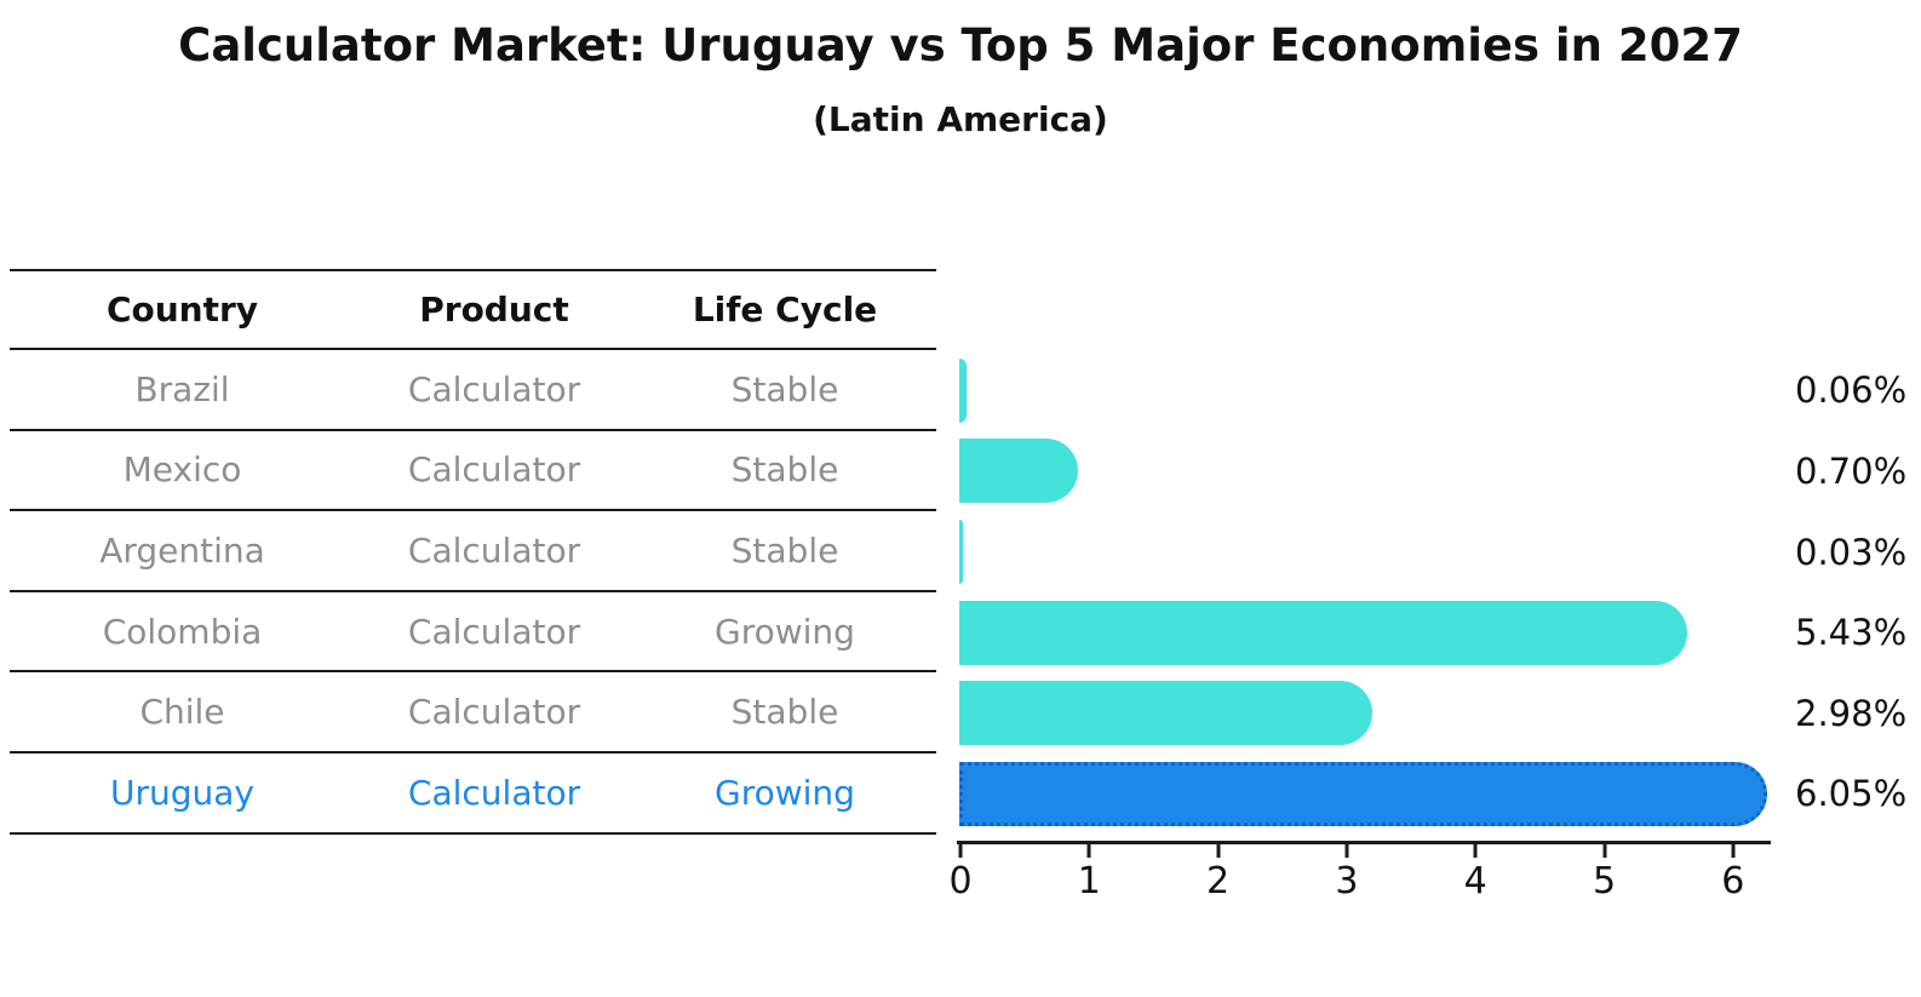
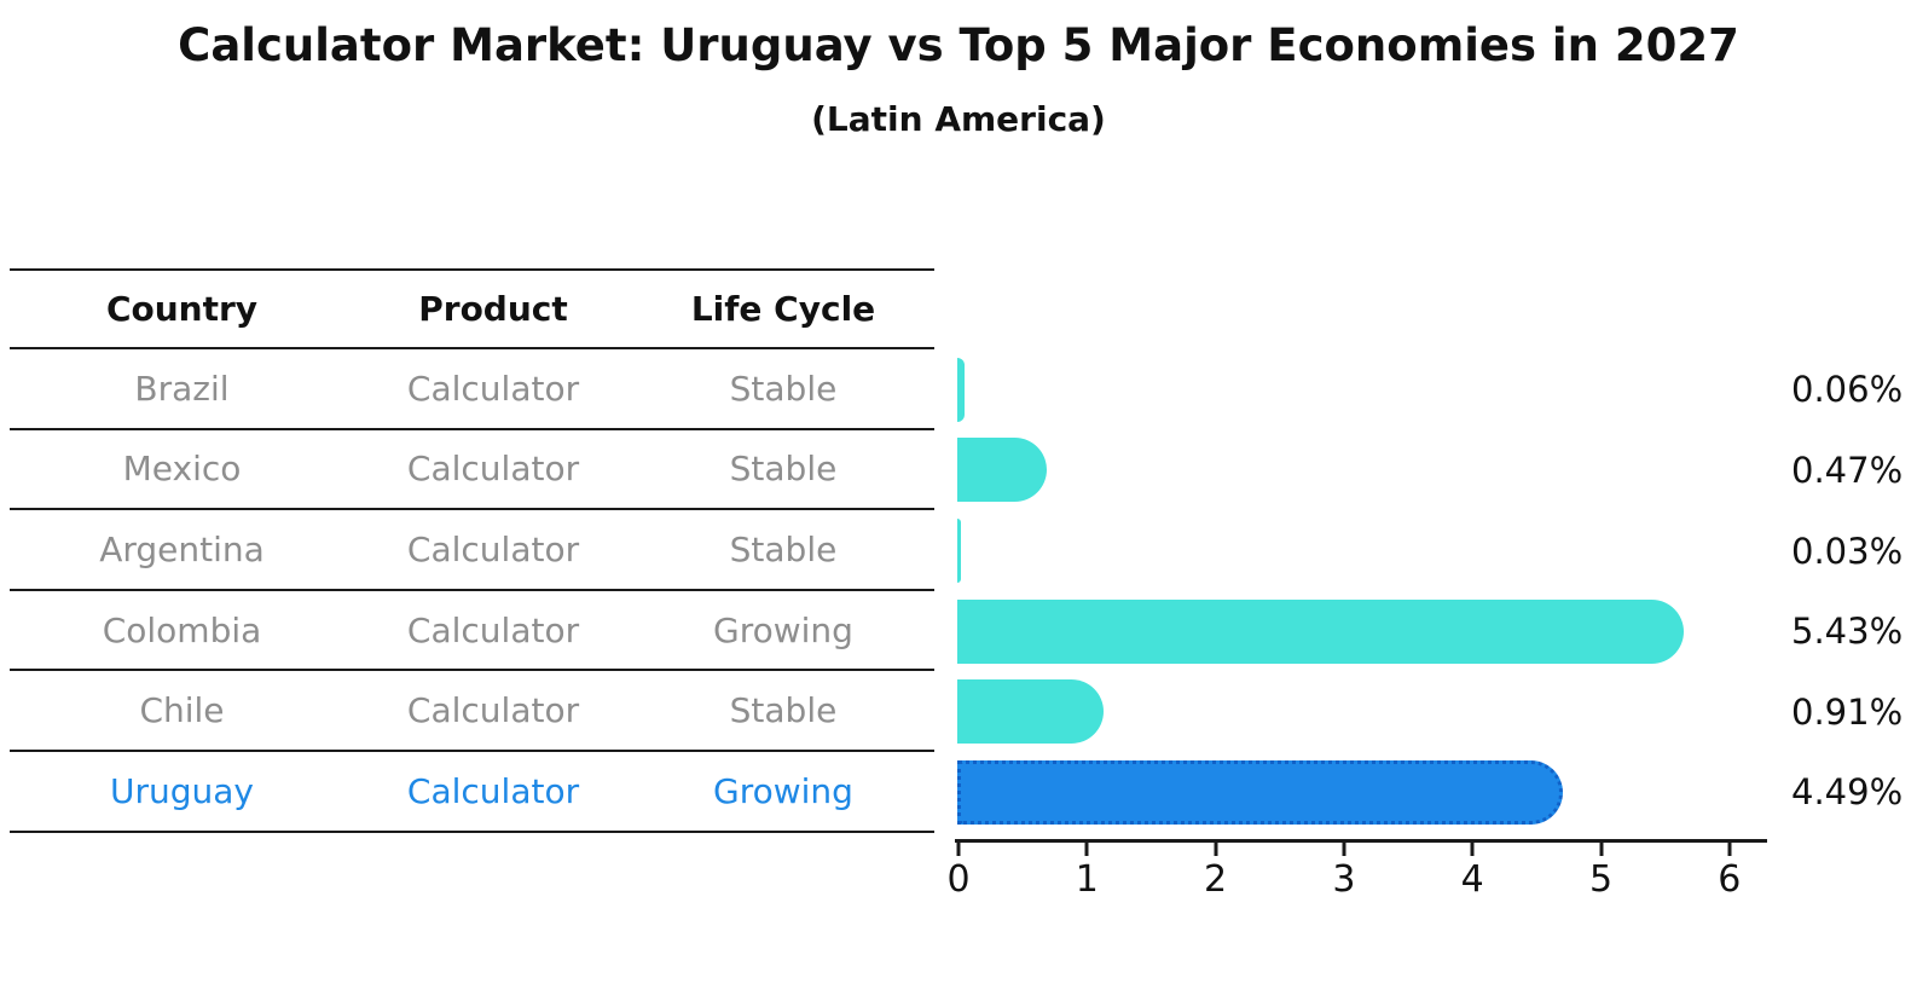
Mexico: 0.70% -> 0.47%
Chile: 2.98% -> 0.91%
Uruguay: 6.05% -> 4.49%
